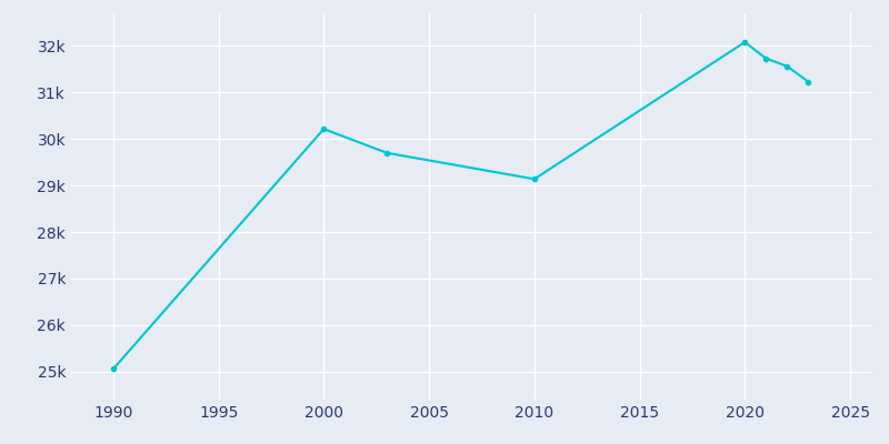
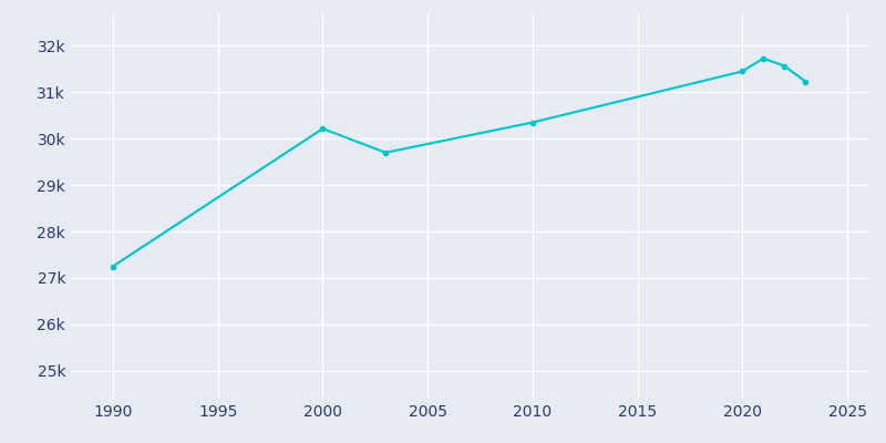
1990: 25.06k -> 27.25k
2010: 29.14k -> 30.35k
2020: 32.08k -> 31.45k
